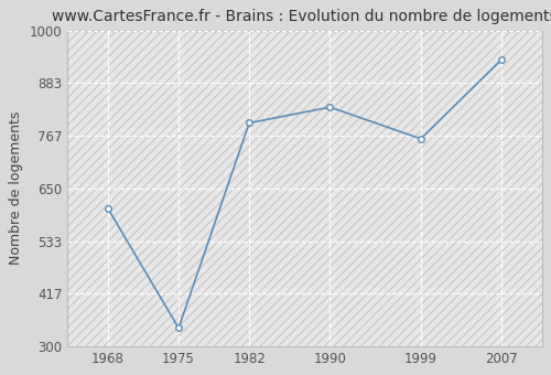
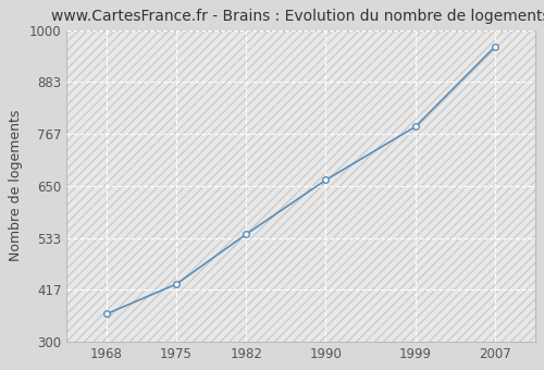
1968: 605 -> 362
1975: 340 -> 429
1982: 795 -> 541
1990: 830 -> 663
1999: 760 -> 783
2007: 935 -> 963
